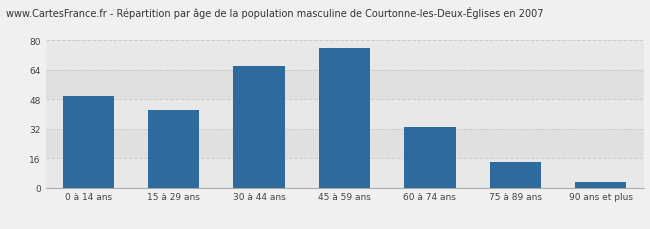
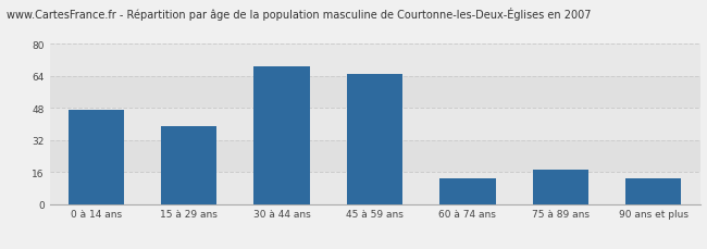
0 à 14 ans: 50 -> 47
15 à 29 ans: 42 -> 39
30 à 44 ans: 66 -> 69
45 à 59 ans: 76 -> 65
60 à 74 ans: 33 -> 13
75 à 89 ans: 14 -> 17
90 ans et plus: 3 -> 13
